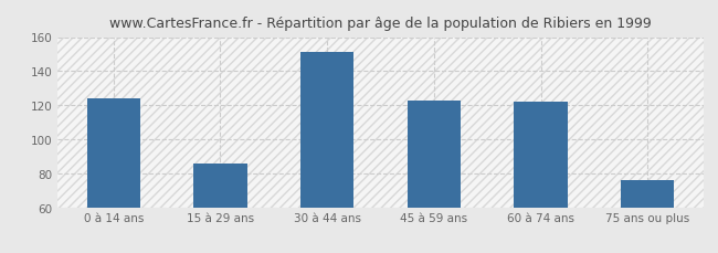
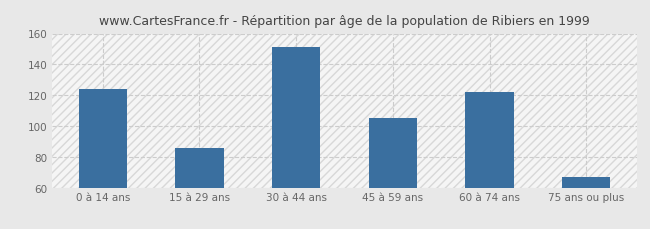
45 à 59 ans: 123 -> 105
75 ans ou plus: 76 -> 67
